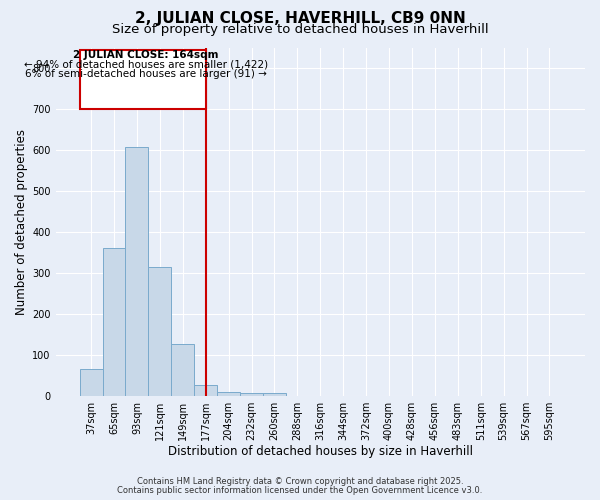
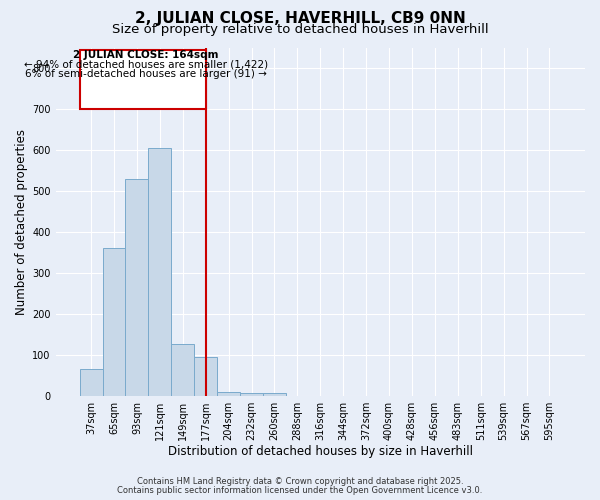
93sqm: 608 -> 530
121sqm: 316 -> 605
177sqm: 27 -> 95
